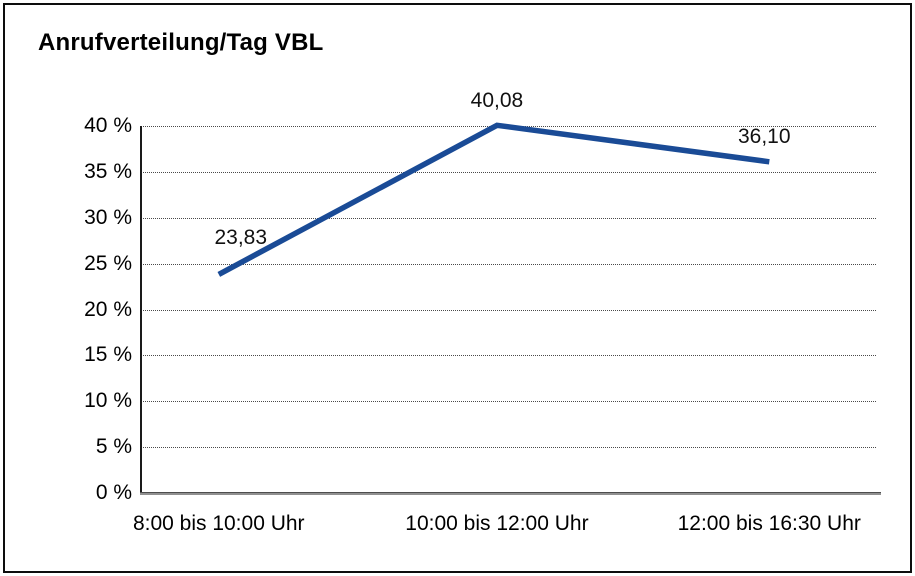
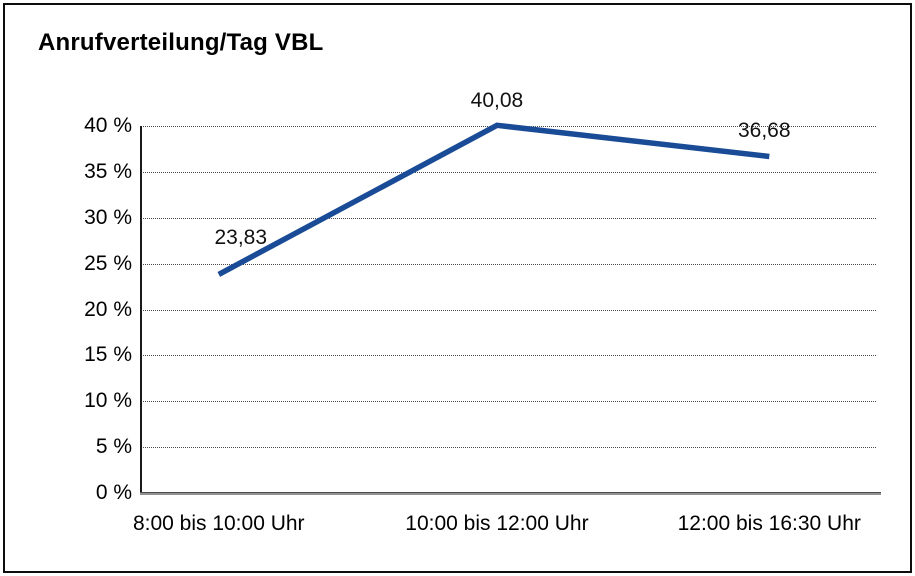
12:00 bis 16:30 Uhr: 36,10 -> 36,68
